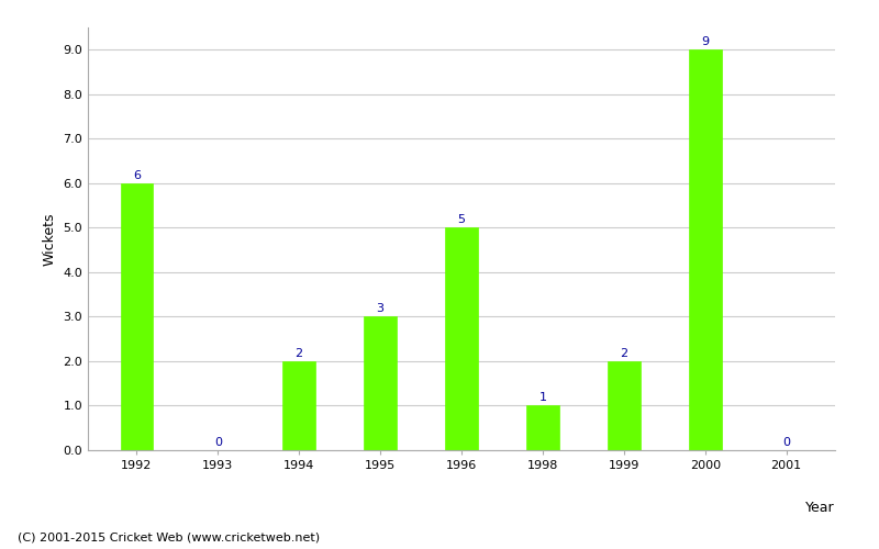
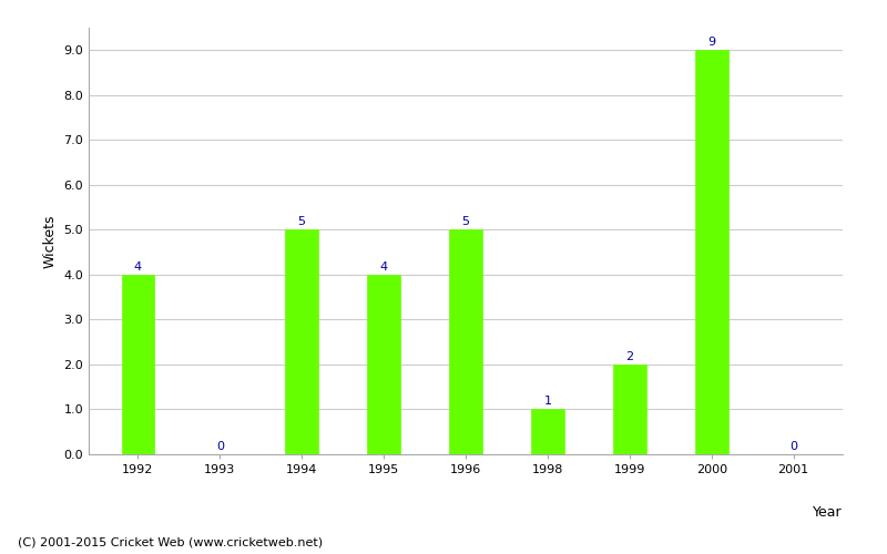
1992: 6 -> 4
1994: 2 -> 5
1995: 3 -> 4
